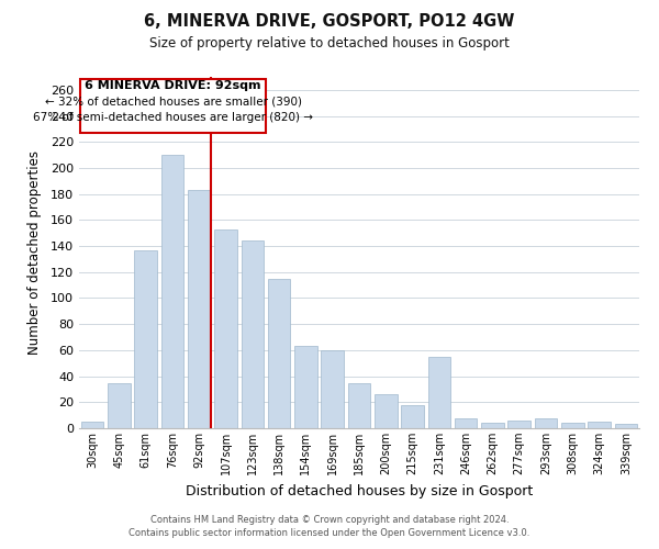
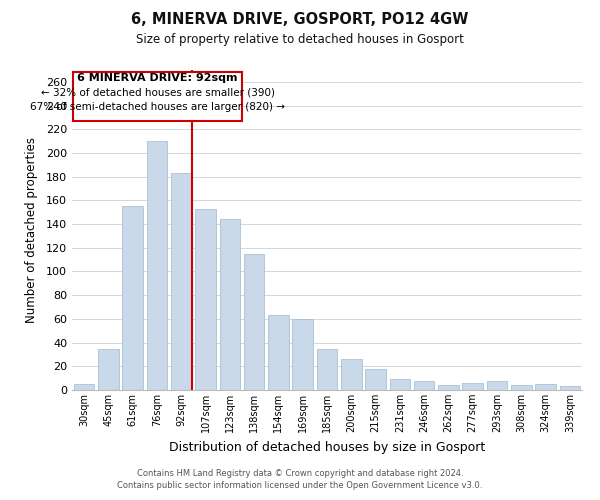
61sqm: 137 -> 155
231sqm: 55 -> 9
